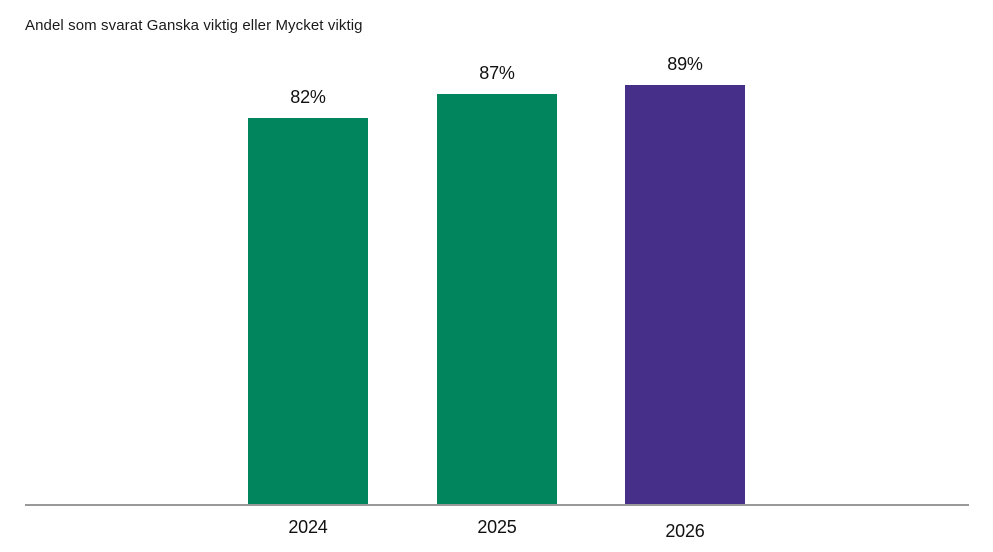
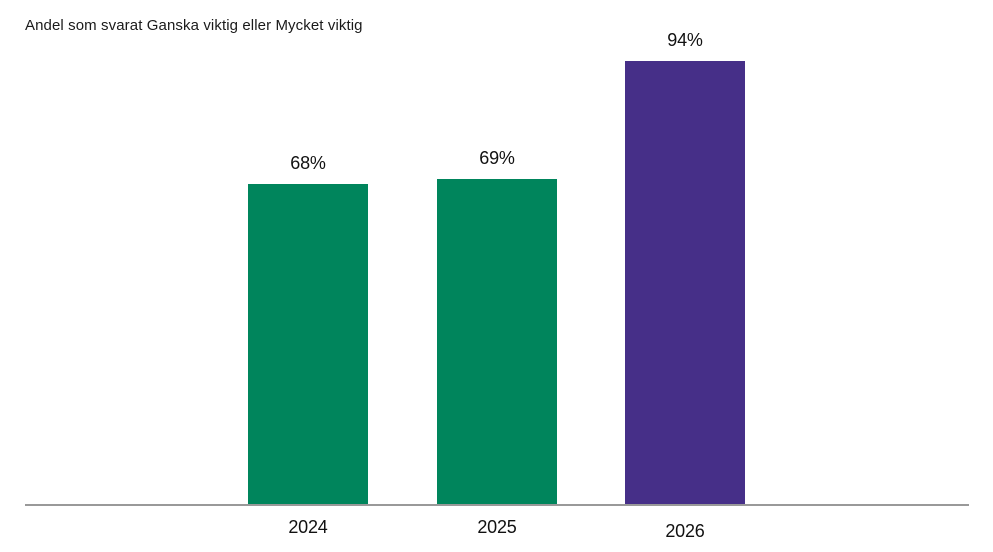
2024: 82% -> 68%
2025: 87% -> 69%
2026: 89% -> 94%
